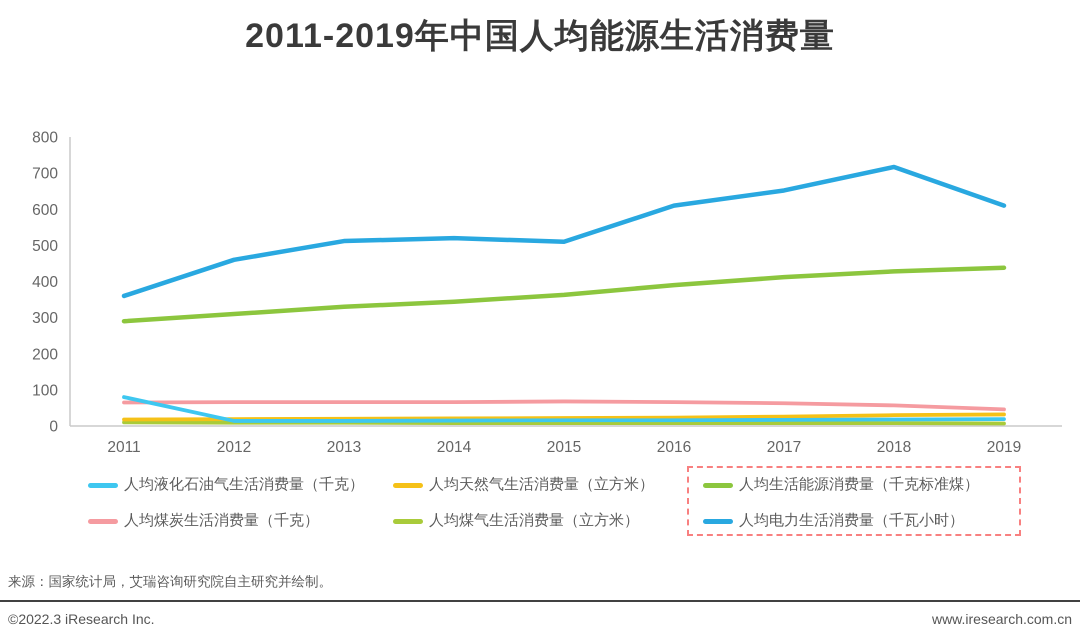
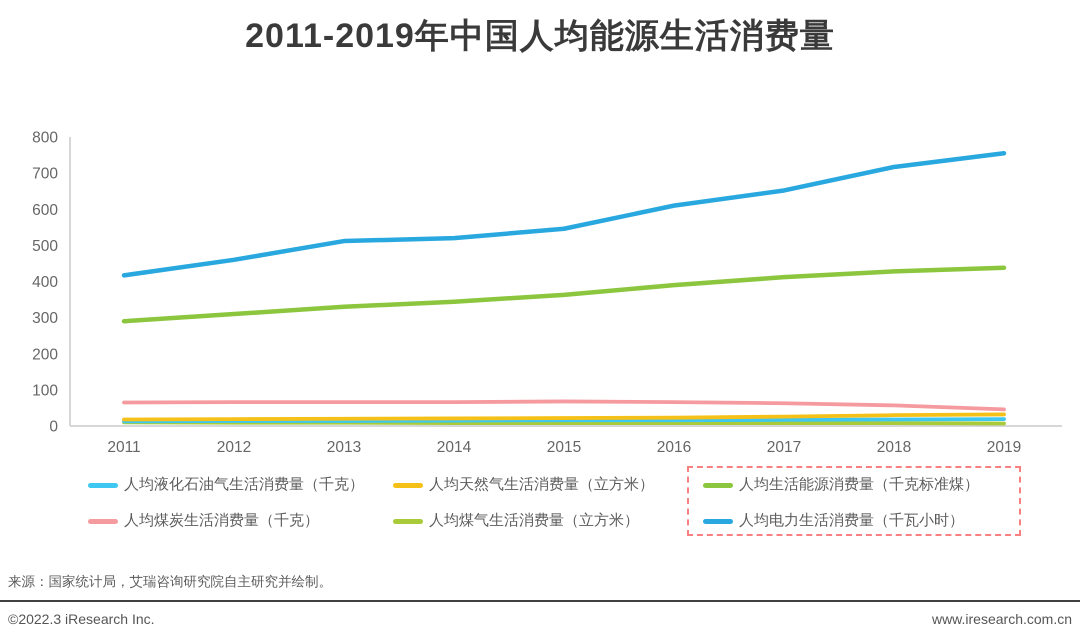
人均液化石油气生活消费量（千克）/2011: 80 -> 10
人均电力生活消费量（千瓦小时）/2011: 360 -> 420
人均电力生活消费量（千瓦小时）/2015: 510 -> 550
人均电力生活消费量（千瓦小时）/2019: 610 -> 760
